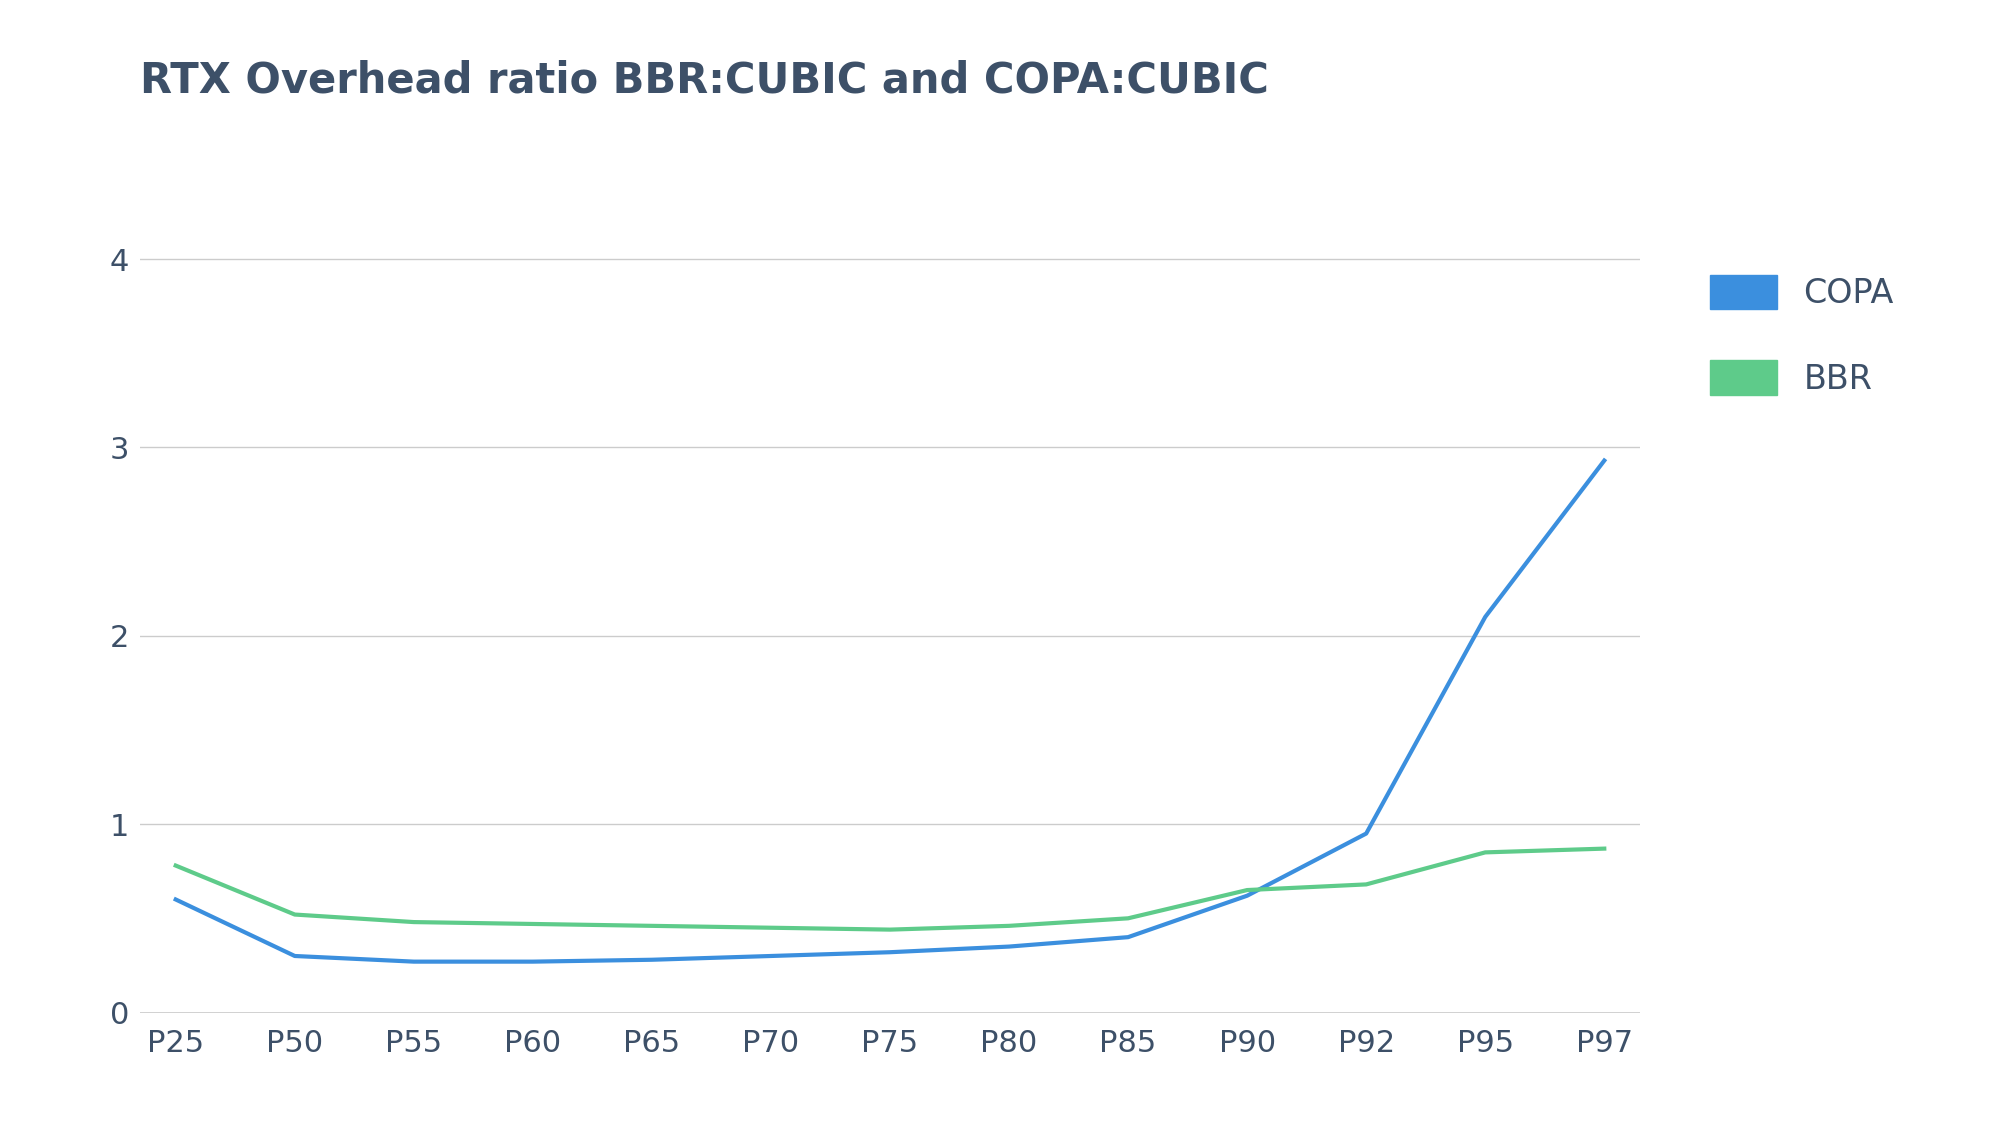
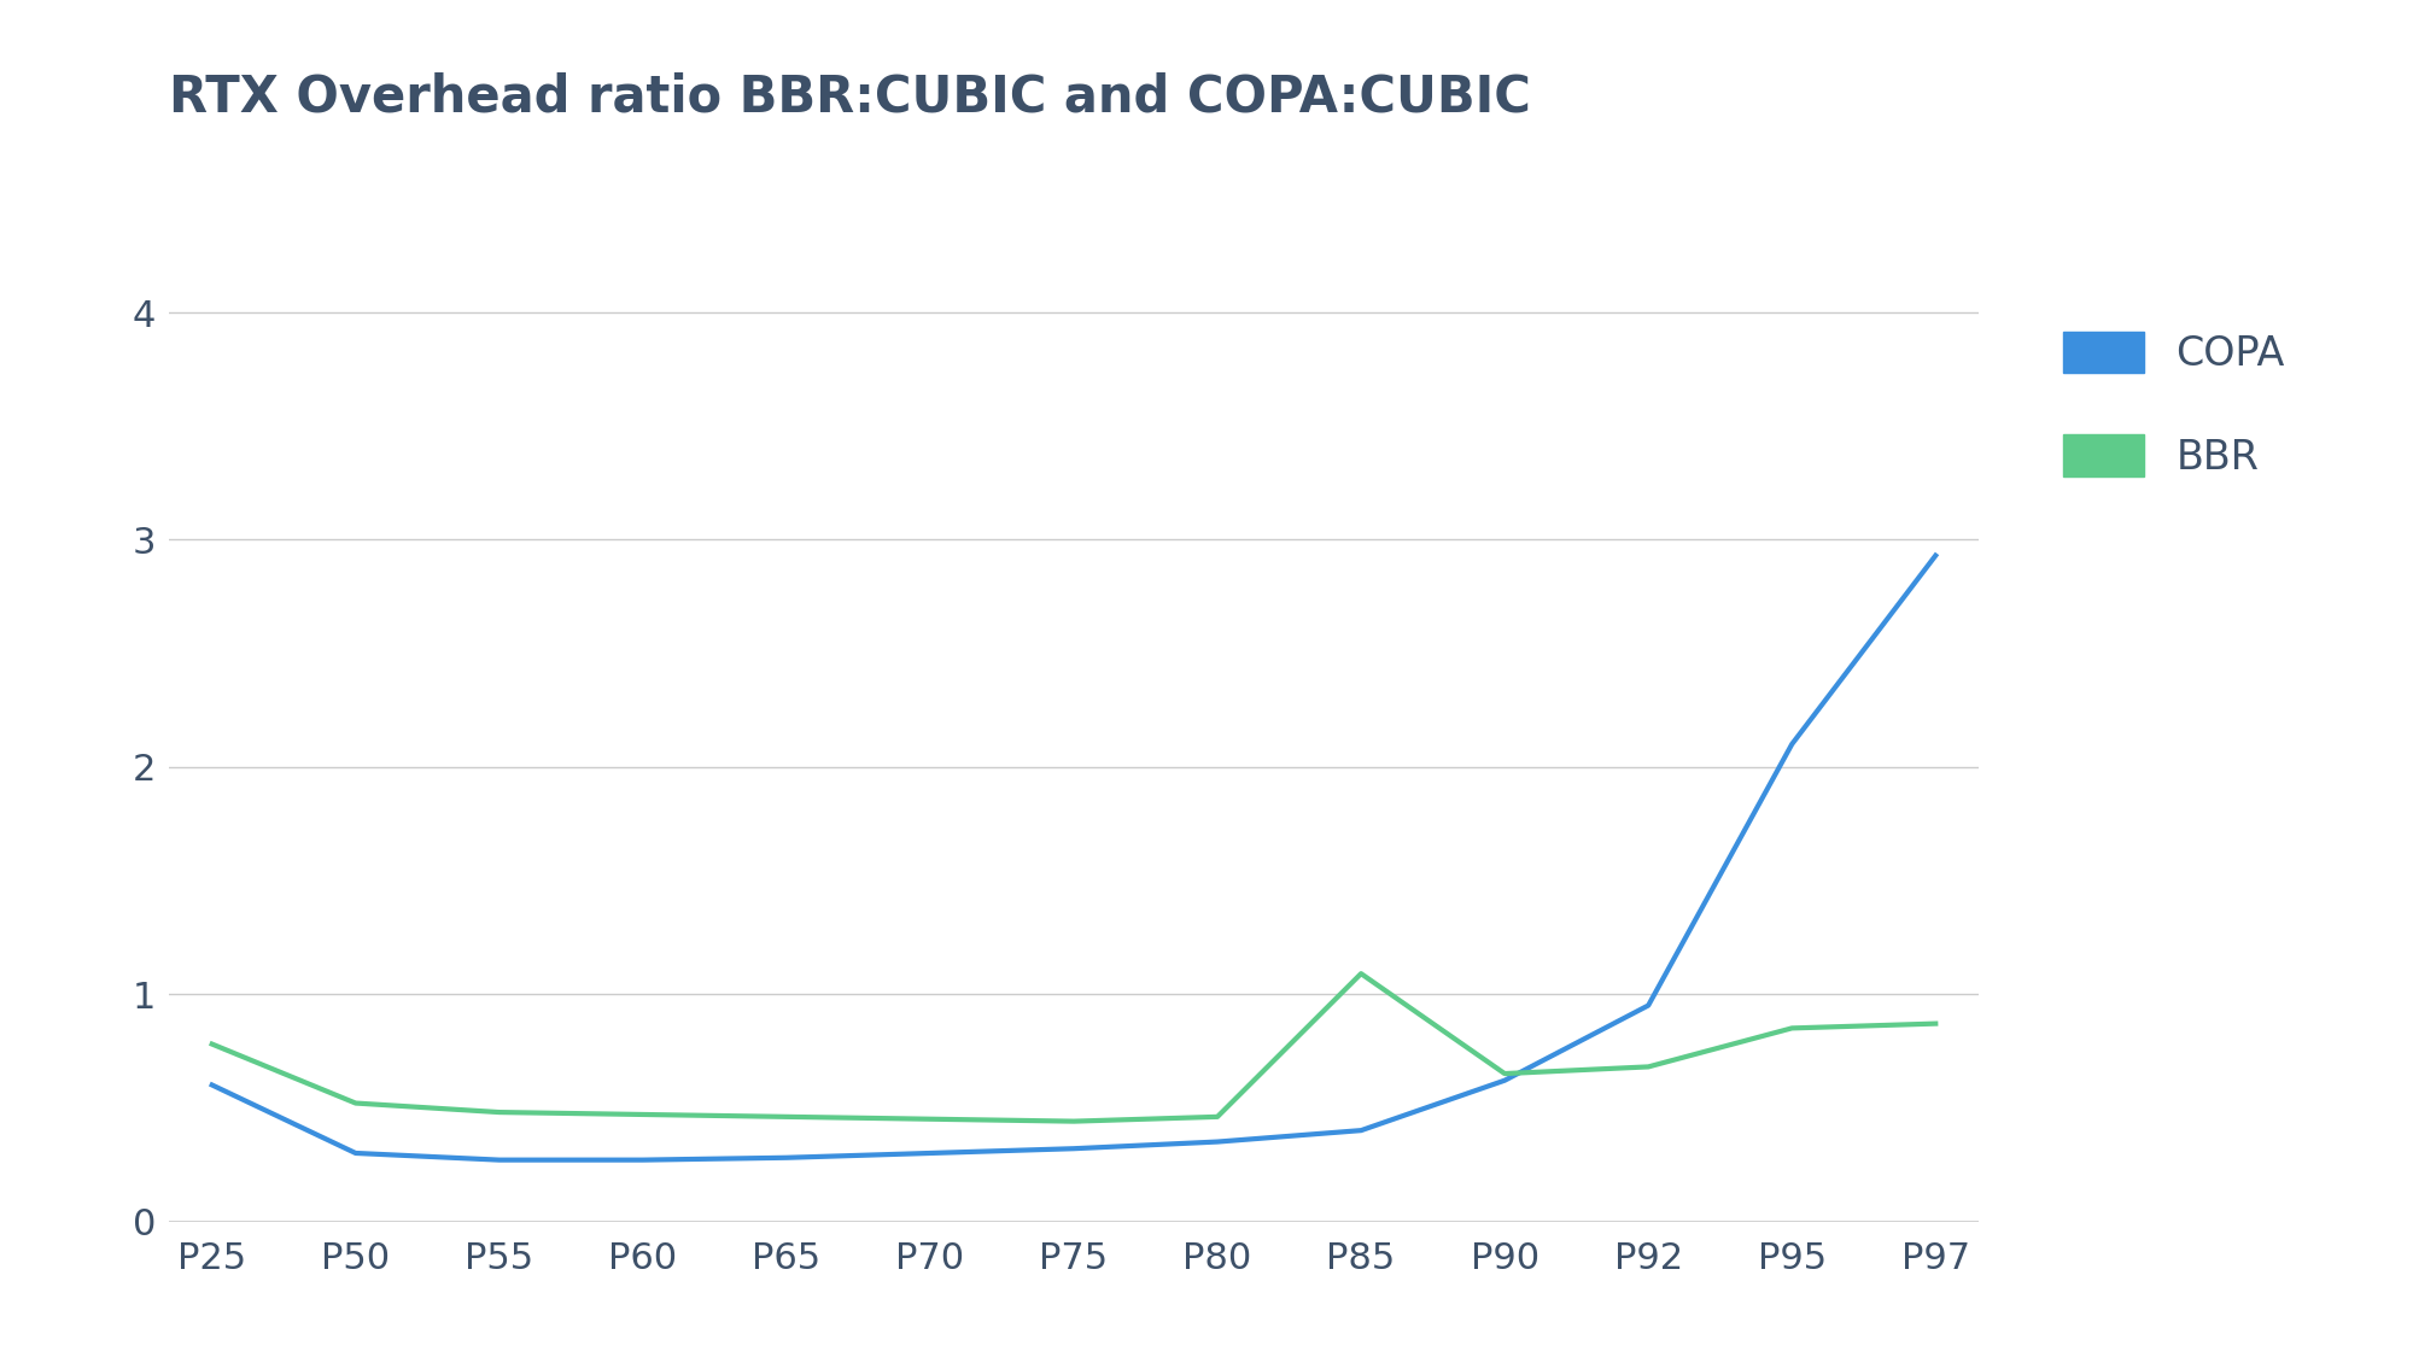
BBR/P85: 0.50 -> 1.09
